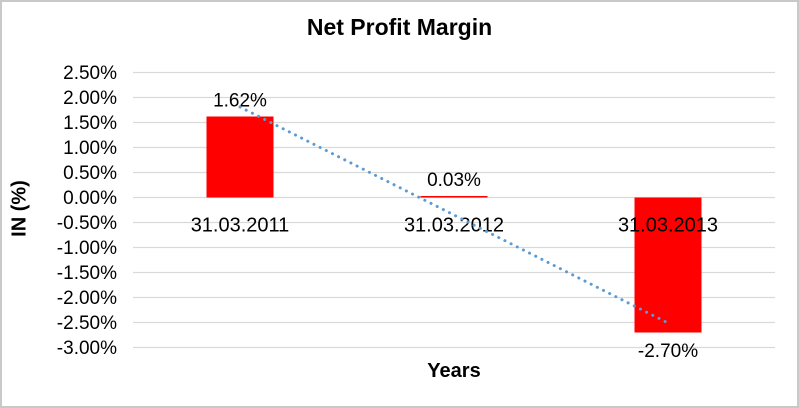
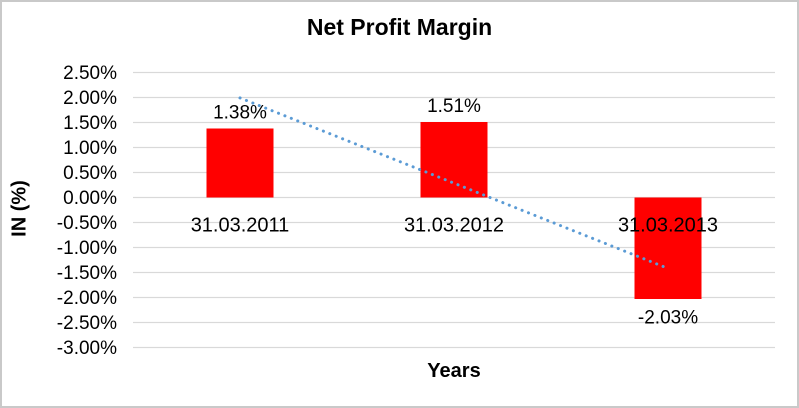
31.03.2011: 1.62% -> 1.38%
31.03.2012: 0.03% -> 1.51%
31.03.2013: -2.70% -> -2.03%
